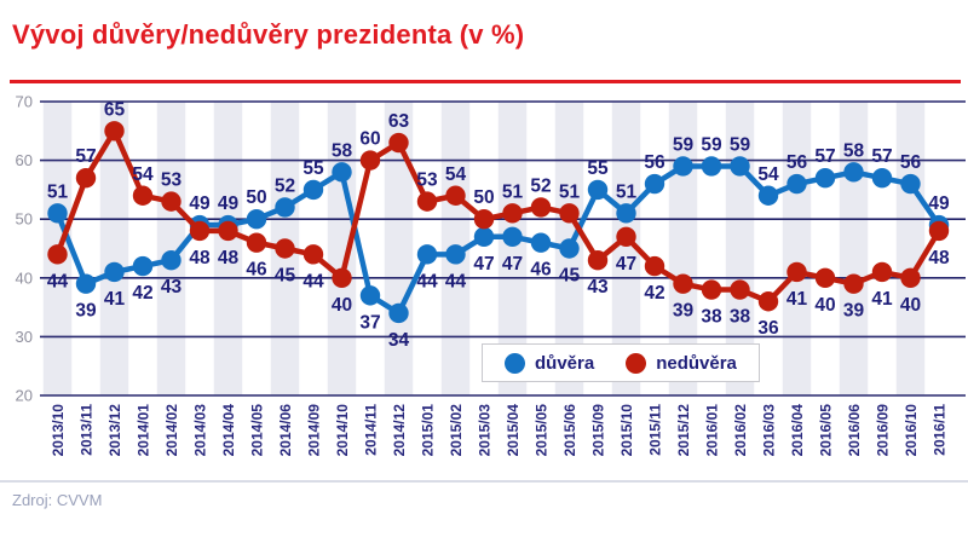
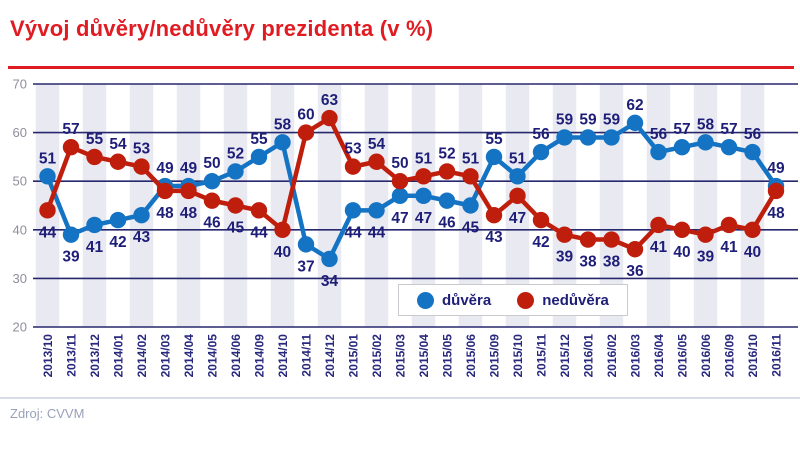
nedůvěra/2013/12: 65 -> 55
důvěra/2016/03: 54 -> 62
